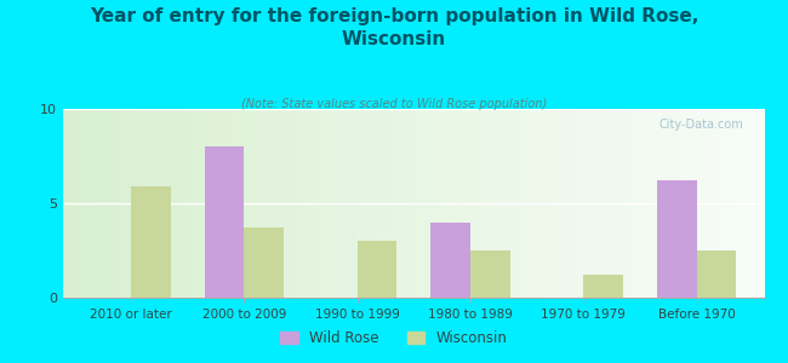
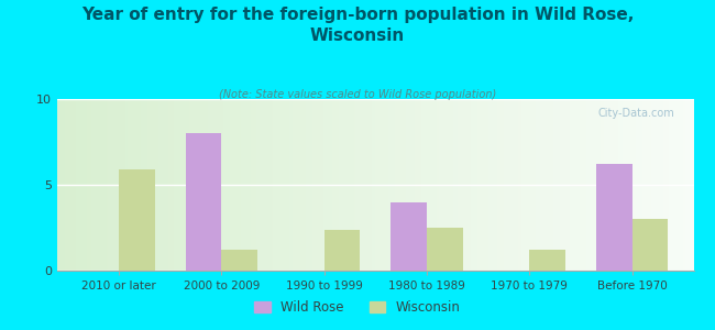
Wisconsin/2000 to 2009: 3.7 -> 1.2
Wisconsin/1990 to 1999: 3.0 -> 2.4
Wisconsin/Before 1970: 2.5 -> 3.0
